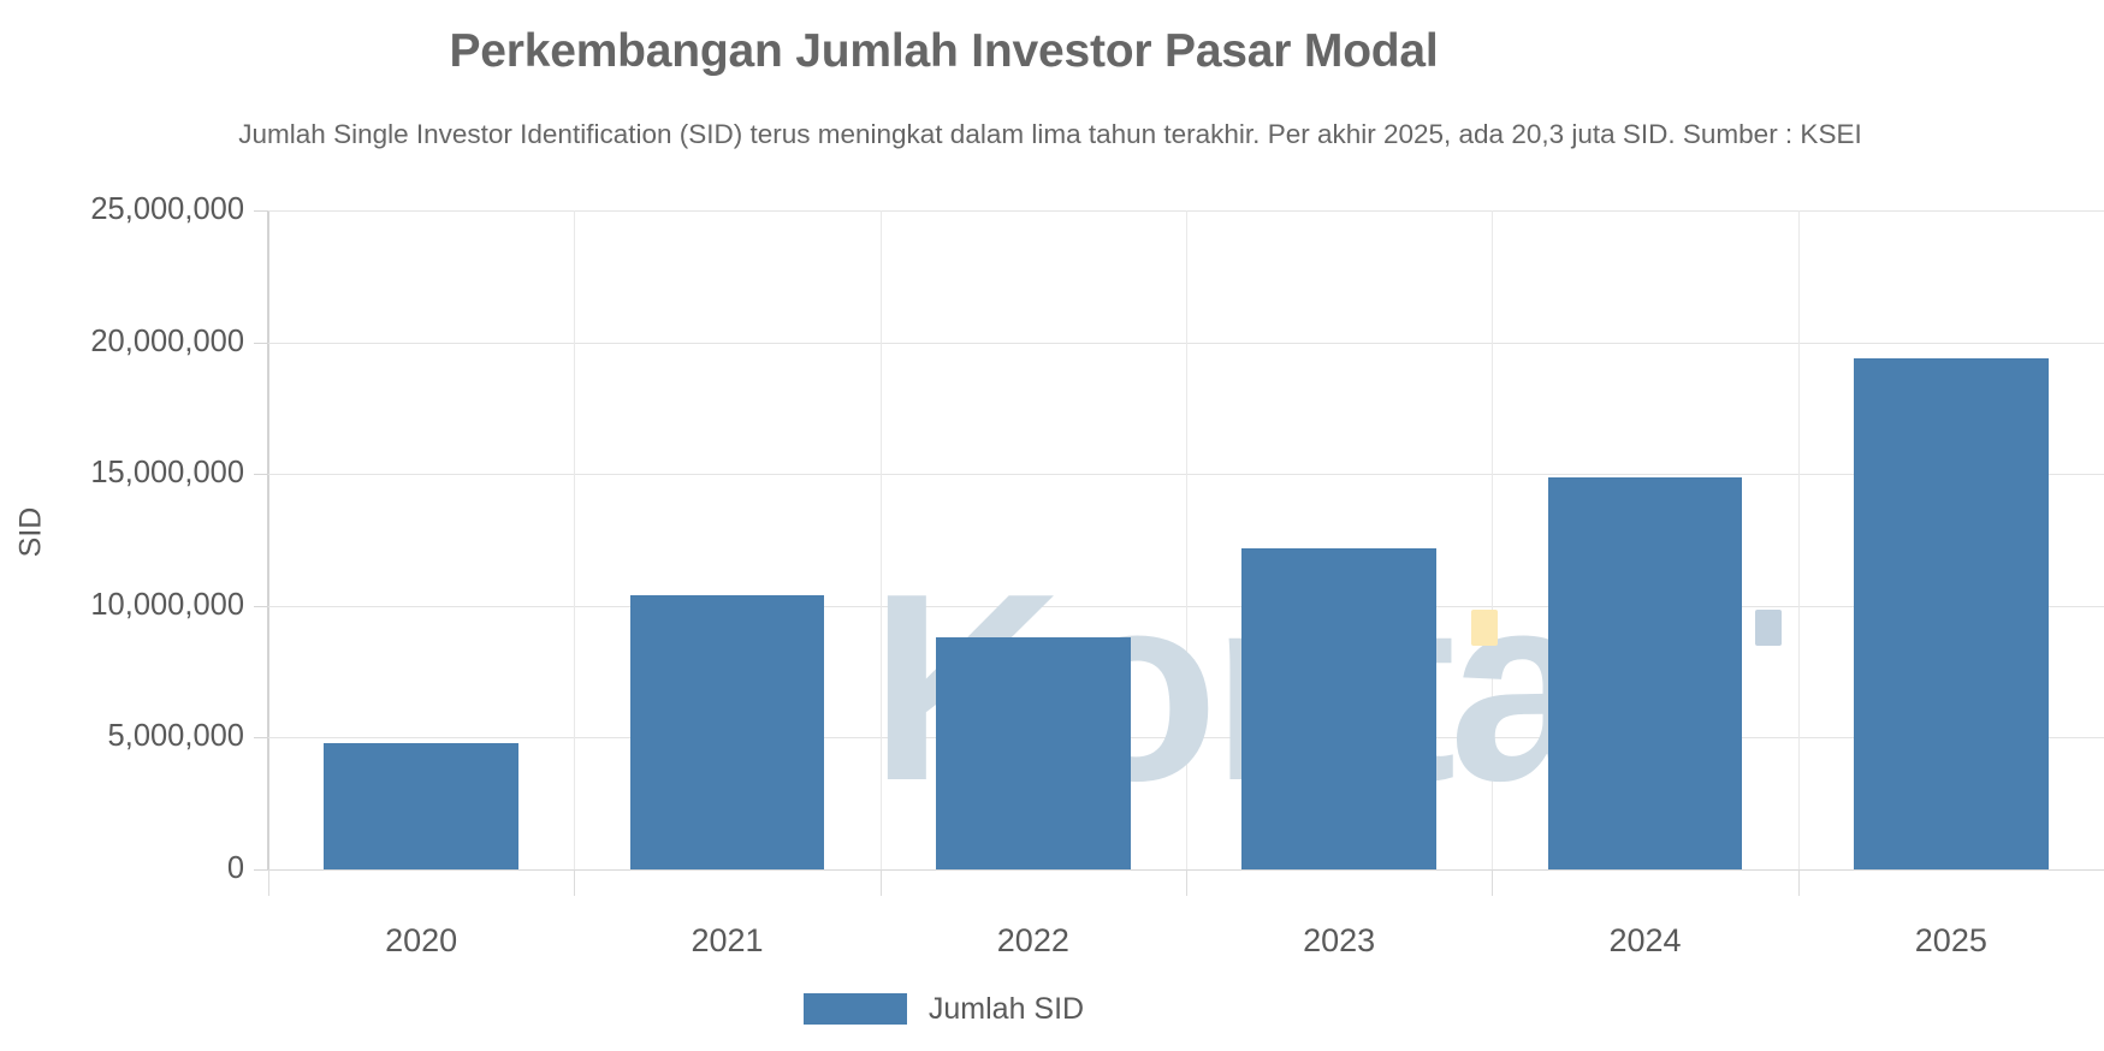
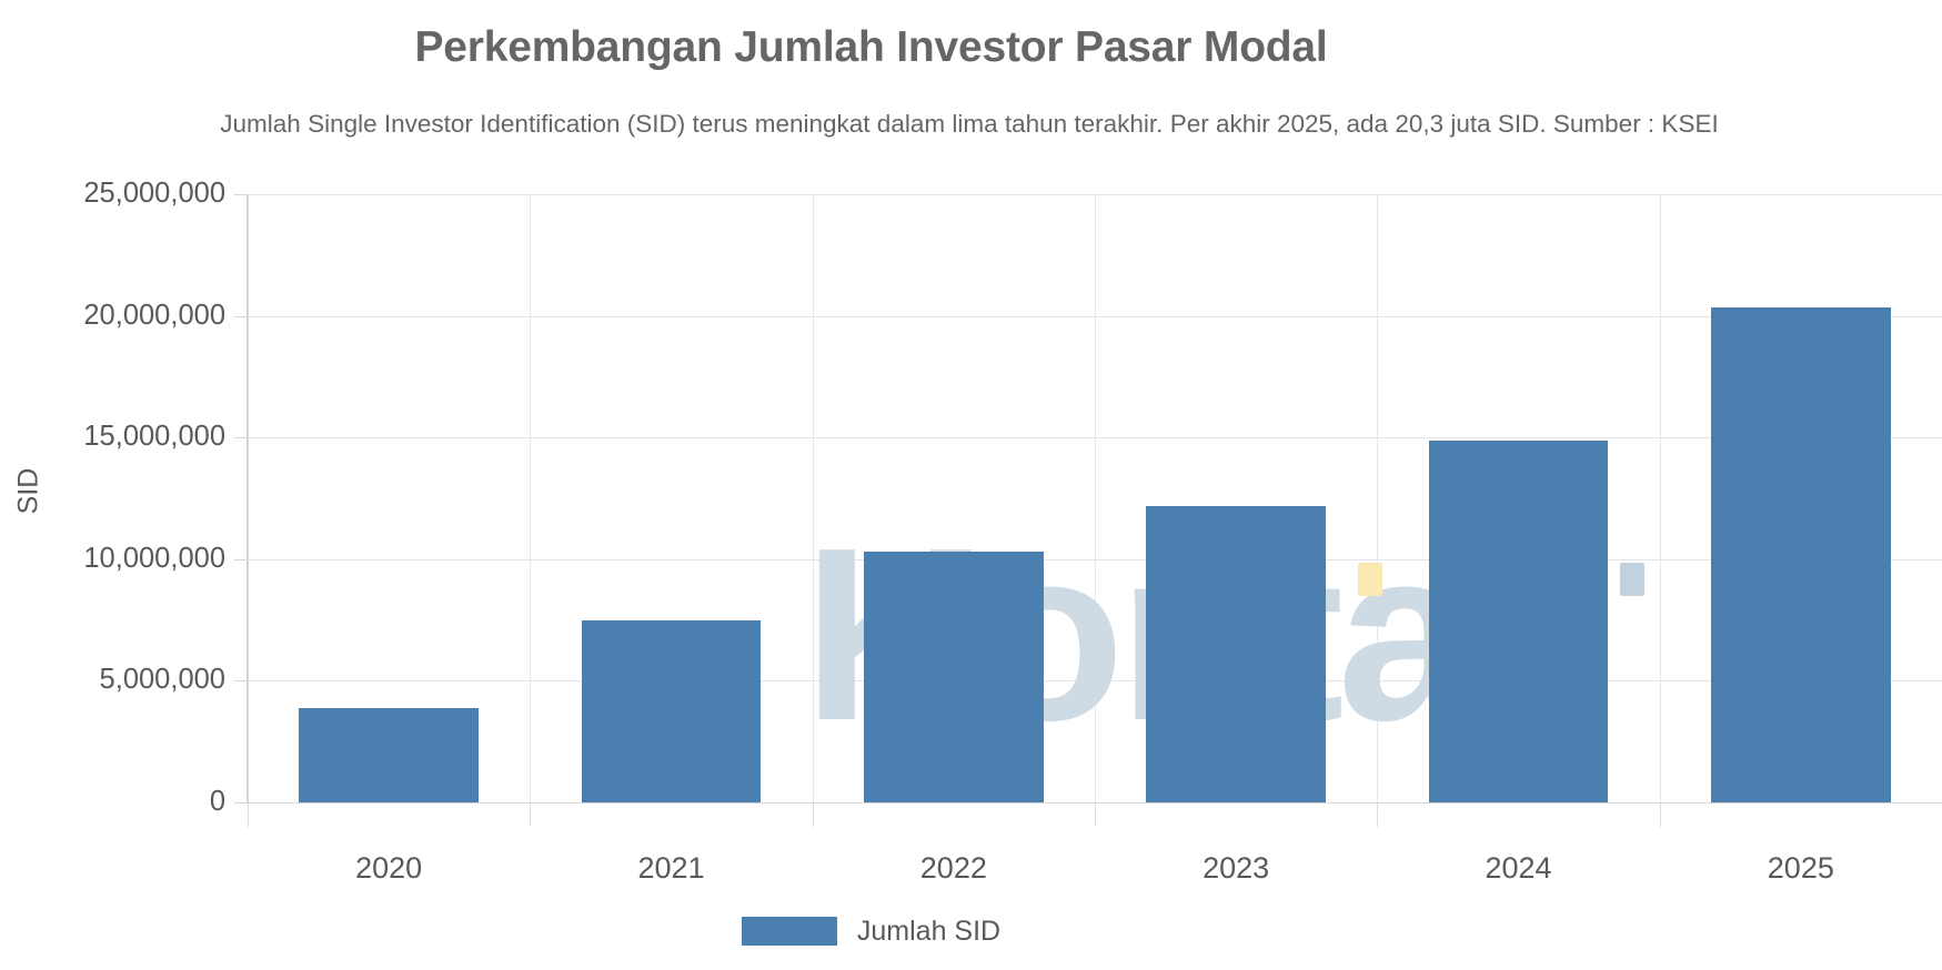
2020: 4800000 -> 3900000
2021: 10400000 -> 7500000
2022: 8800000 -> 10300000
2025: 19400000 -> 20400000
